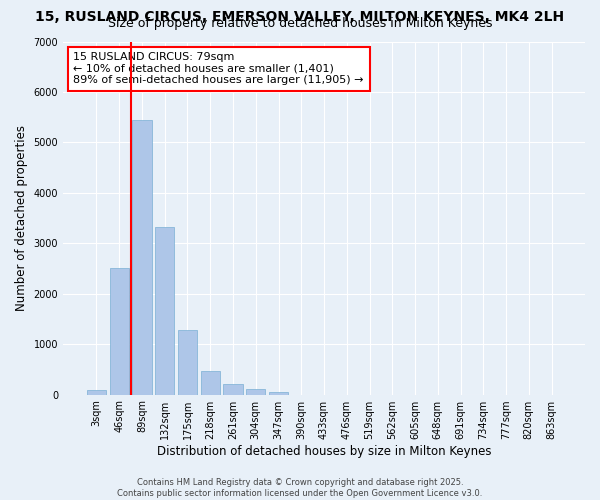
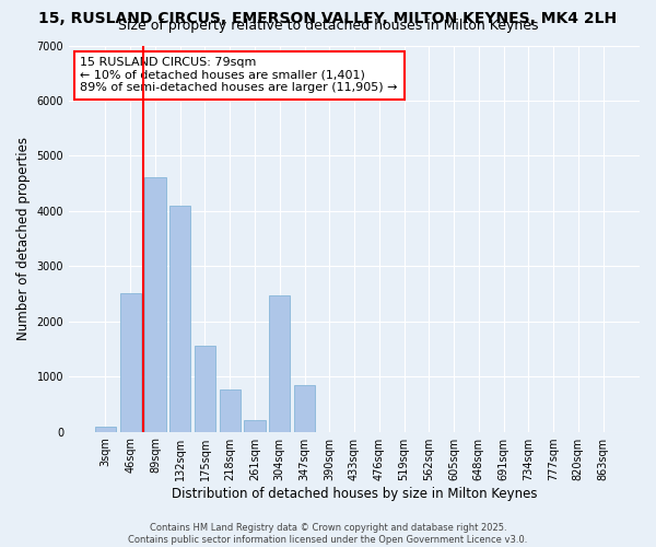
89sqm: 5450 -> 4620
132sqm: 3320 -> 4100
175sqm: 1280 -> 1560
218sqm: 460 -> 760
304sqm: 100 -> 2460
347sqm: 50 -> 840
